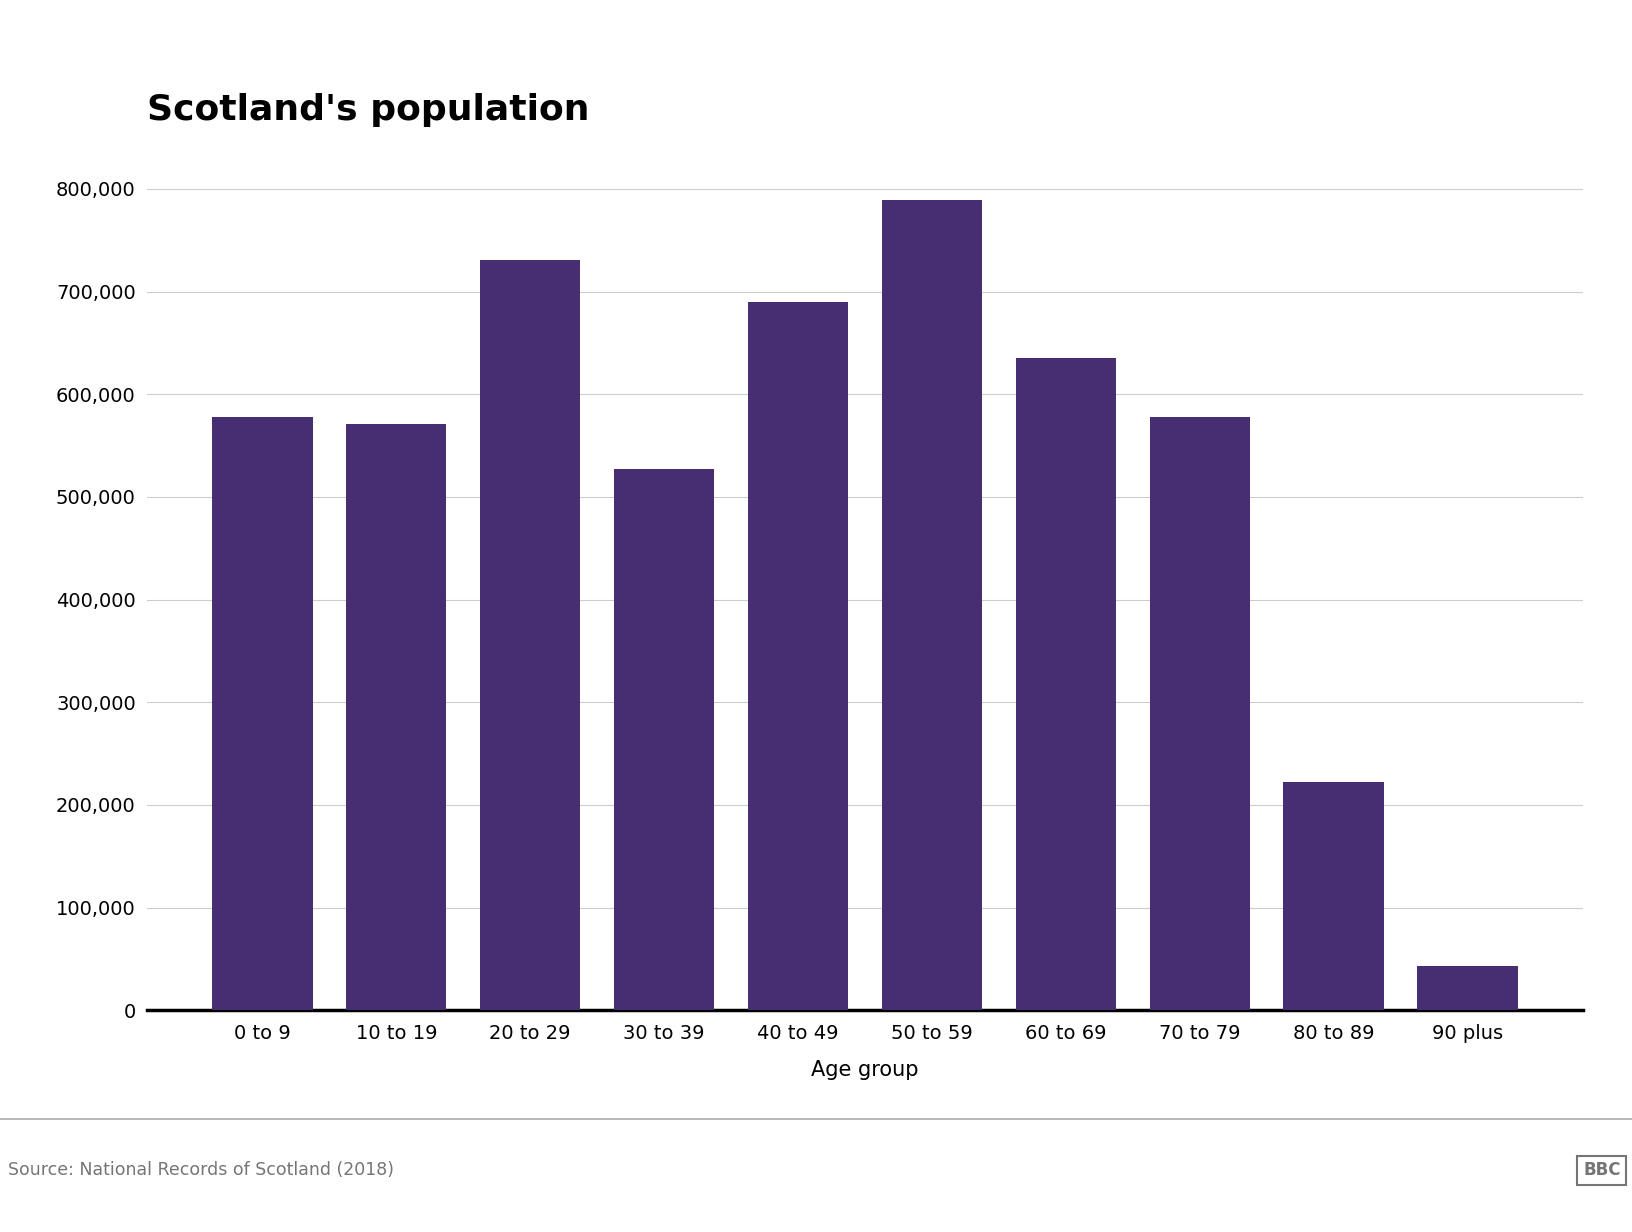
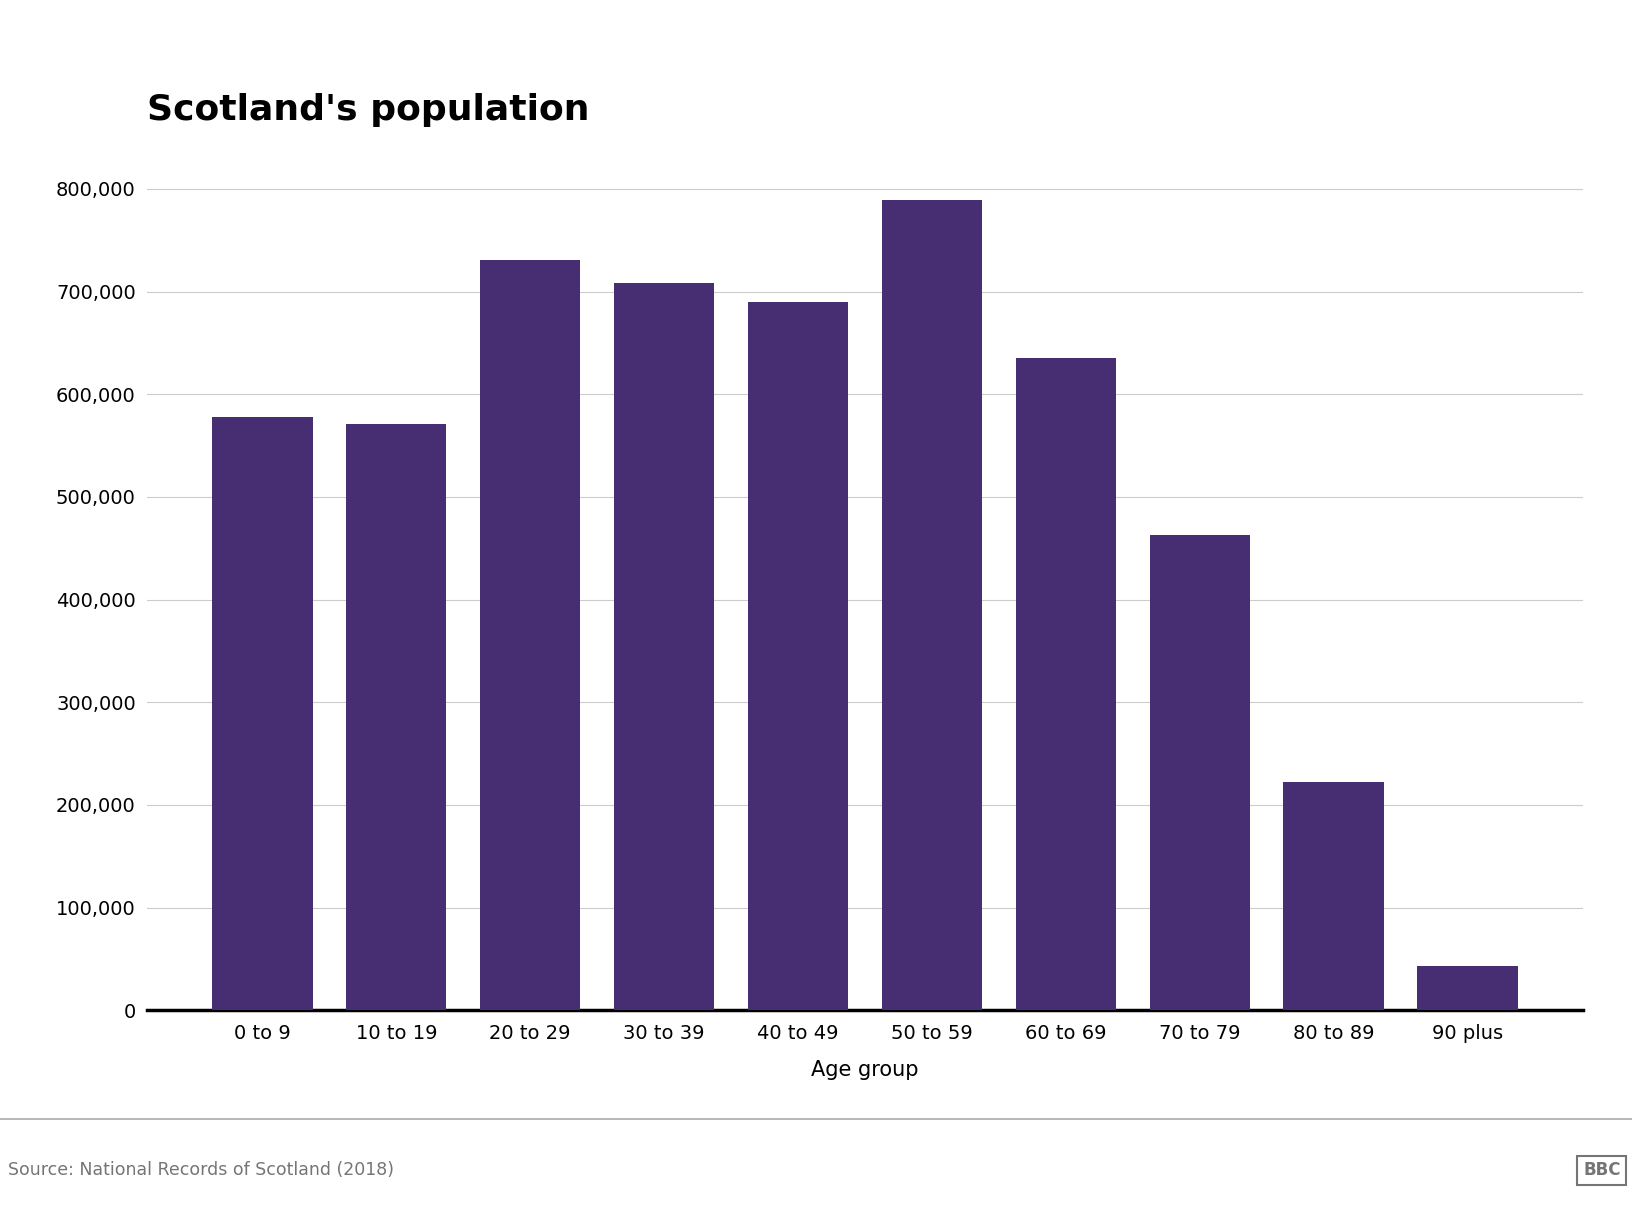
30 to 39: 527,000 -> 708,000
70 to 79: 578,000 -> 463,000
